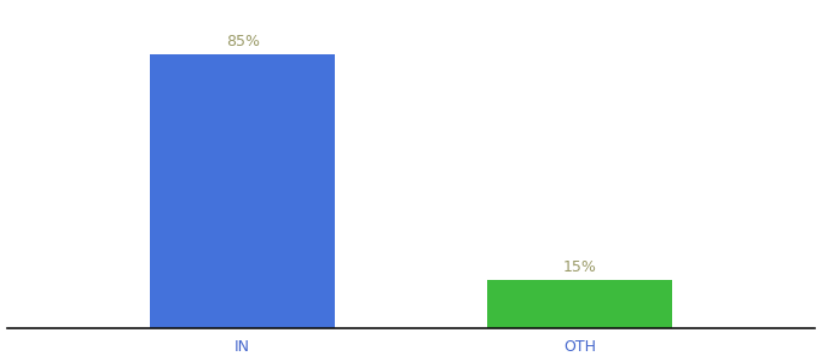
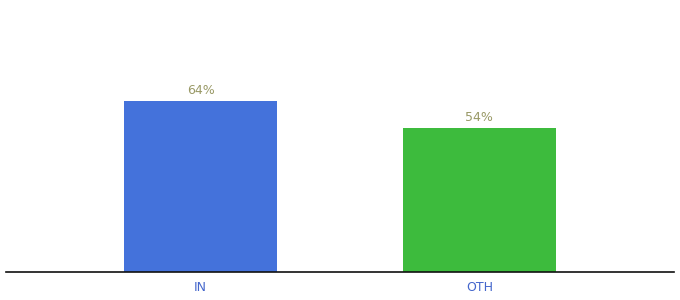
IN: 85% -> 64%
OTH: 15% -> 54%
